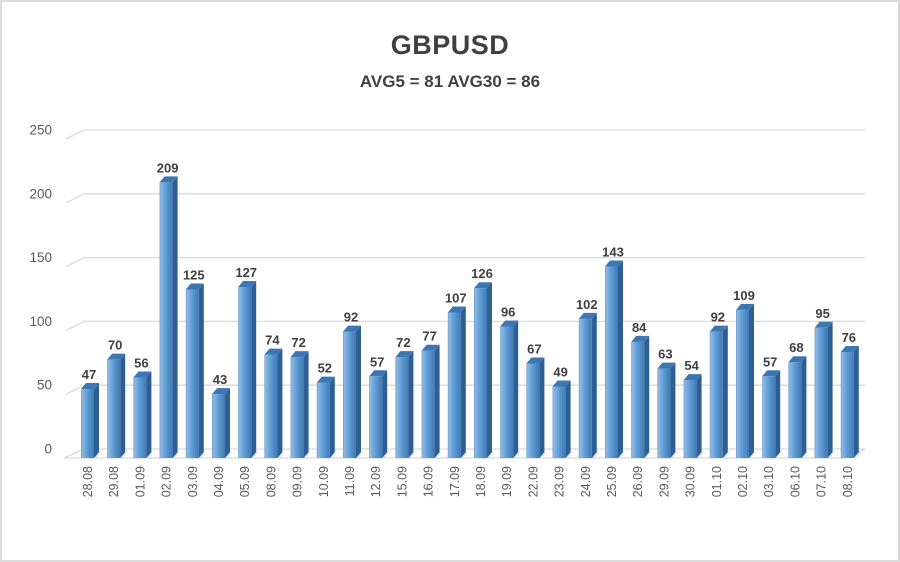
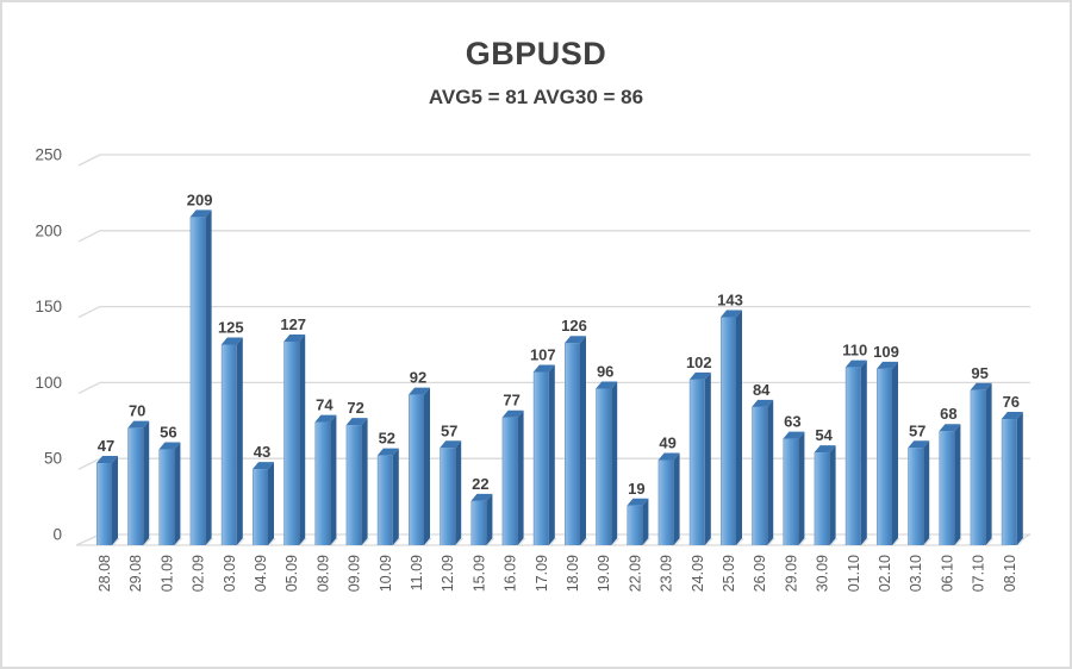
15.09: 72 -> 22
22.09: 67 -> 19
01.10: 92 -> 110
